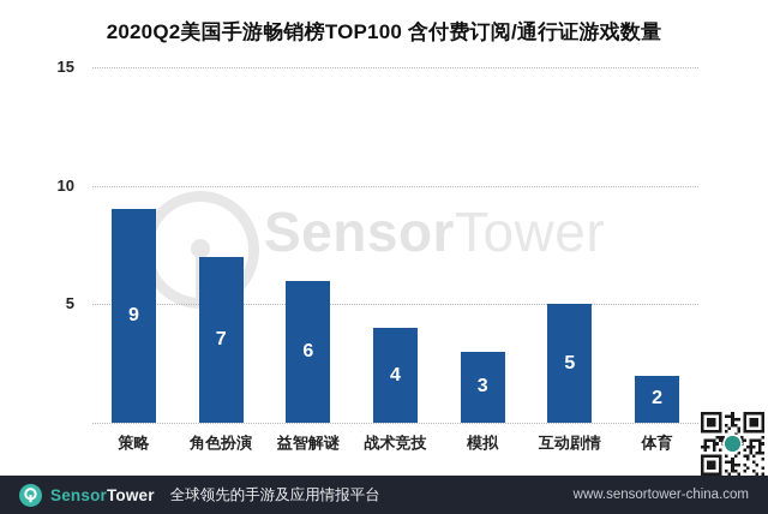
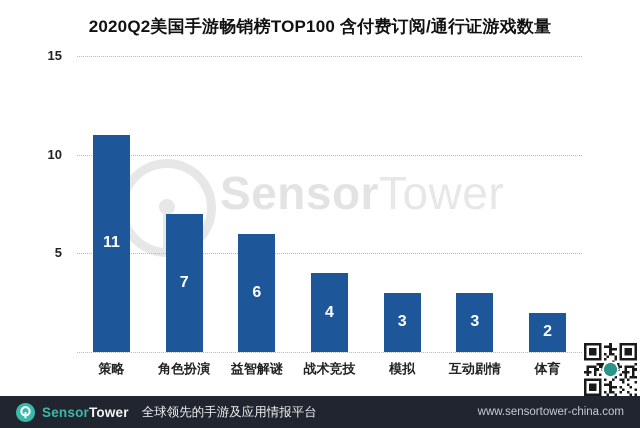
策略: 9 -> 11
互动剧情: 5 -> 3
